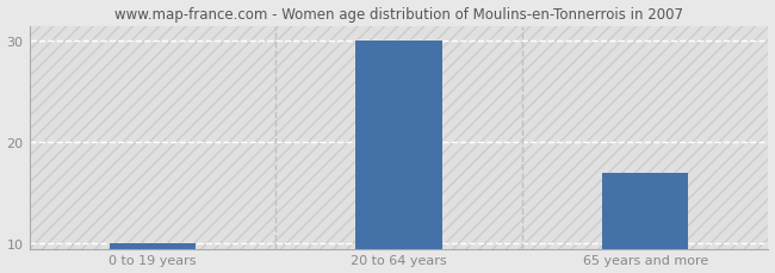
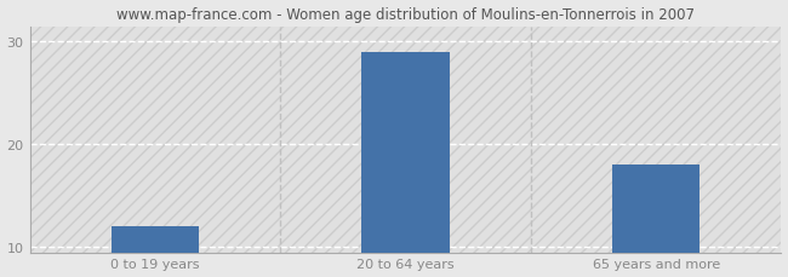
0 to 19 years: 10.1 -> 12.0
20 to 64 years: 30.0 -> 29.0
65 years and more: 17.0 -> 18.0
